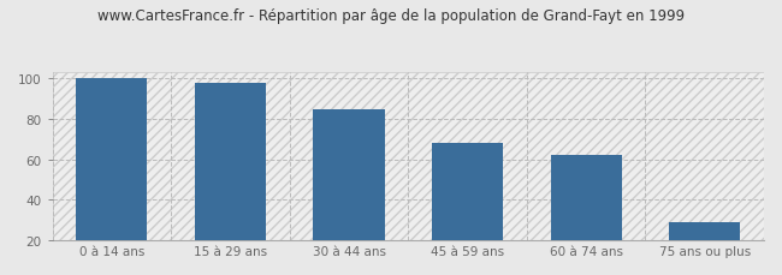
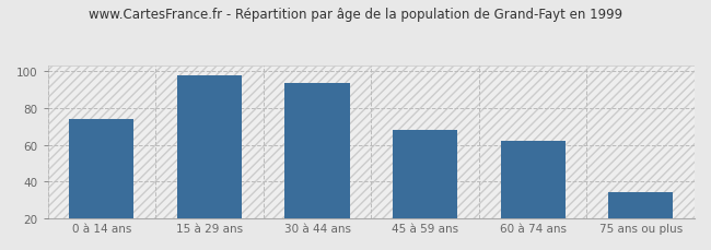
0 à 14 ans: 100 -> 74
30 à 44 ans: 85 -> 94
75 ans ou plus: 29 -> 34
